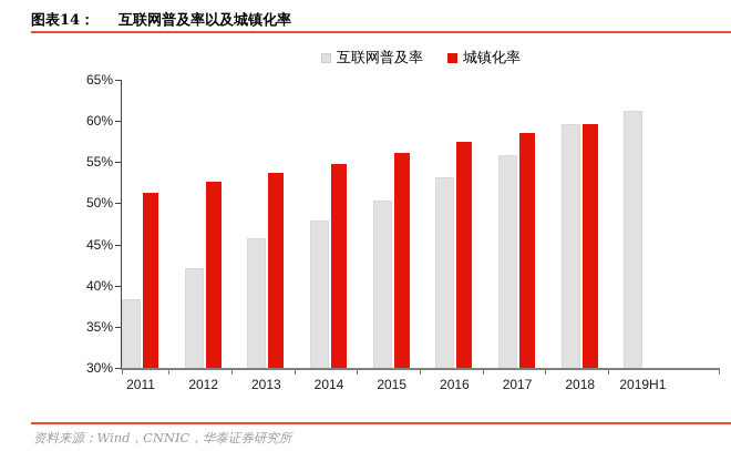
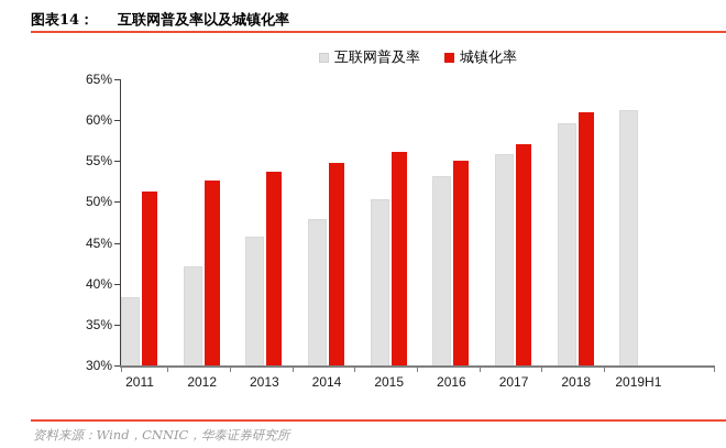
城镇化率/2016: 57% -> 55%
城镇化率/2017: 58% -> 57%
城镇化率/2018: 60% -> 61%
